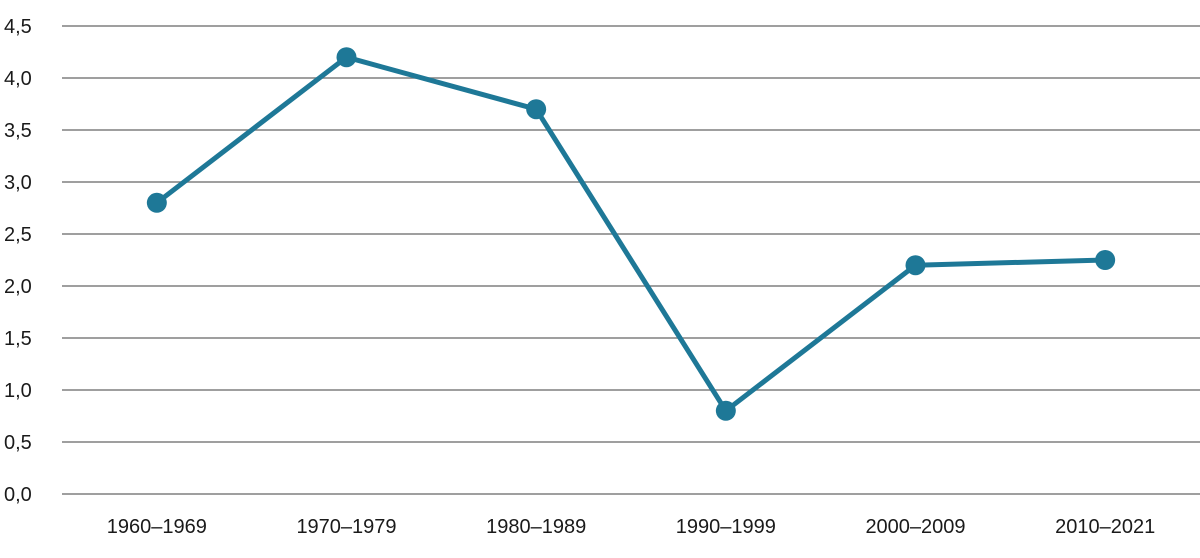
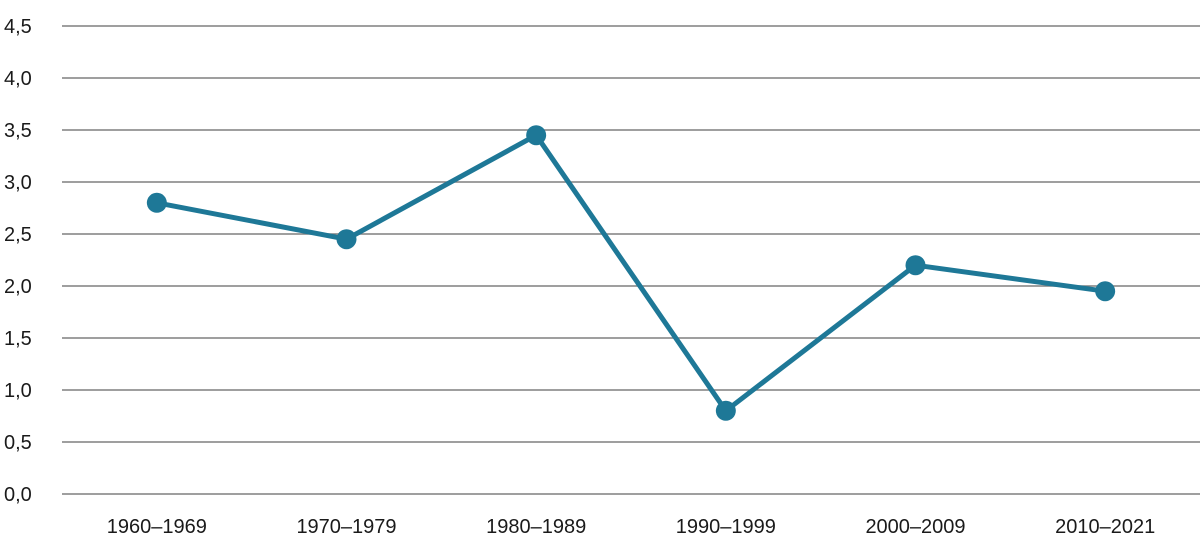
1970–1979: 4,20 -> 2,45
1980–1989: 3,70 -> 3,45
2010–2021: 2,25 -> 1,95
